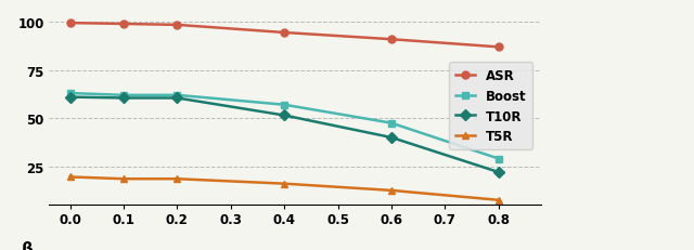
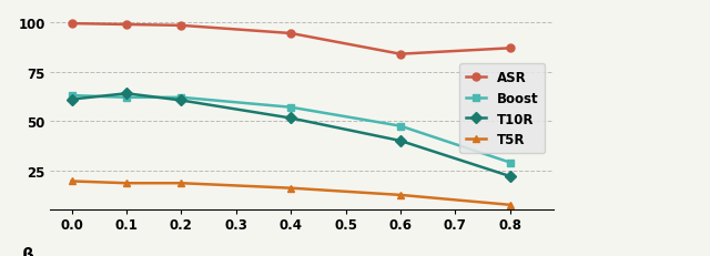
T10R/0.1: 60 -> 64
ASR/0.6: 91 -> 84
